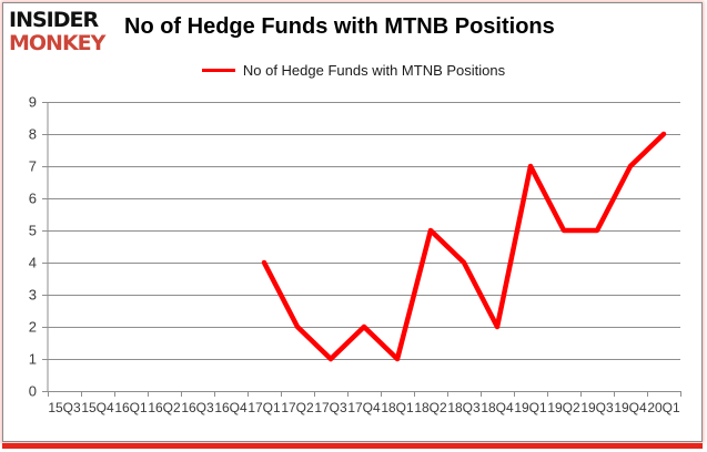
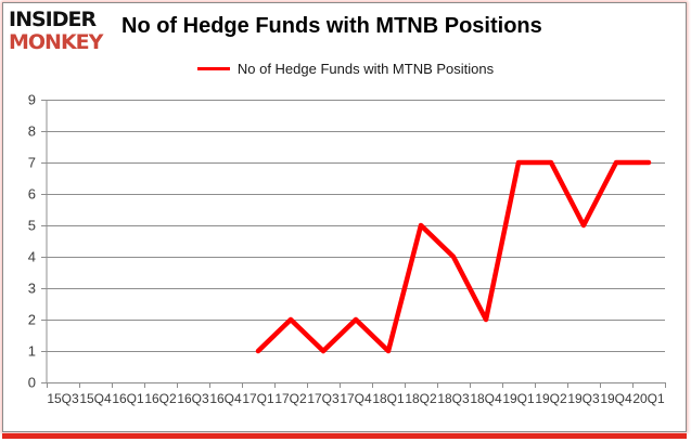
17Q1: 4 -> 1
19Q2: 5 -> 7
20Q1: 8 -> 7
